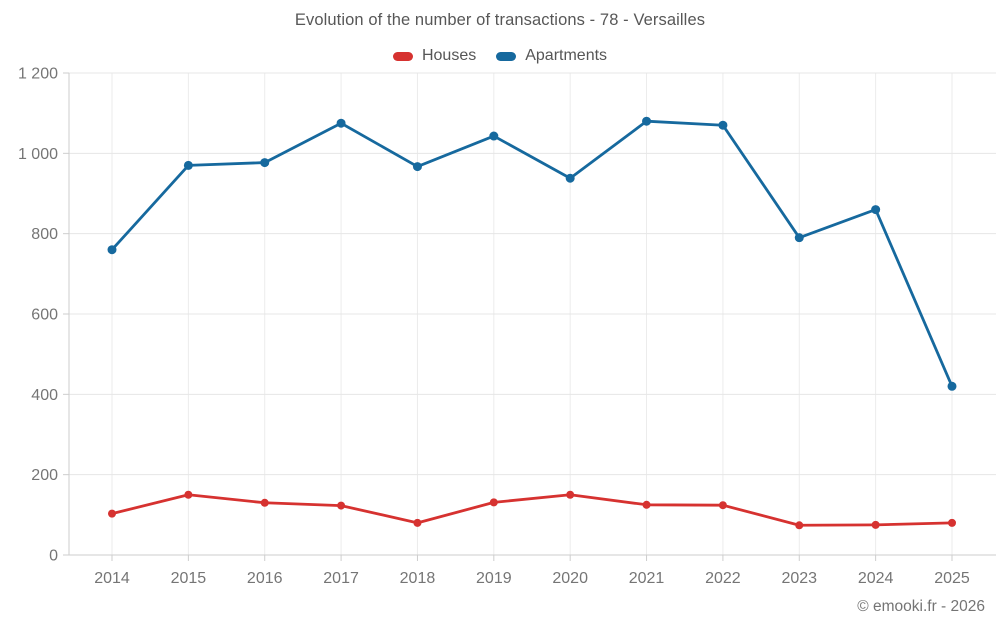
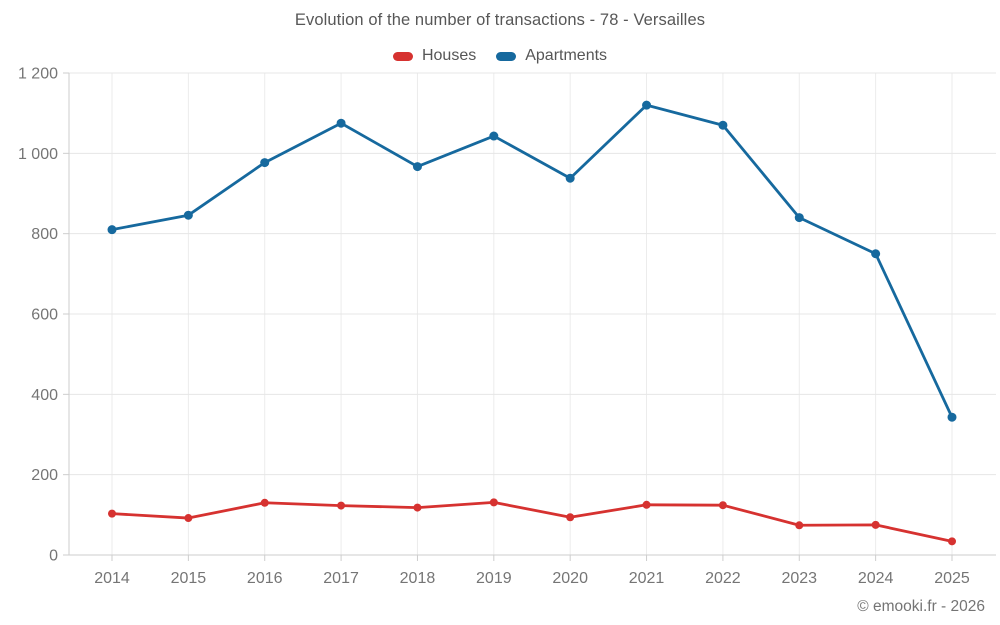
Apartments/2014: 760 -> 810
Houses/2015: 150 -> 90
Apartments/2015: 970 -> 850
Houses/2018: 80 -> 120
Houses/2020: 150 -> 90
Apartments/2021: 1080 -> 1120
Apartments/2023: 790 -> 840
Apartments/2024: 860 -> 750
Houses/2025: 80 -> 30
Apartments/2025: 420 -> 340
